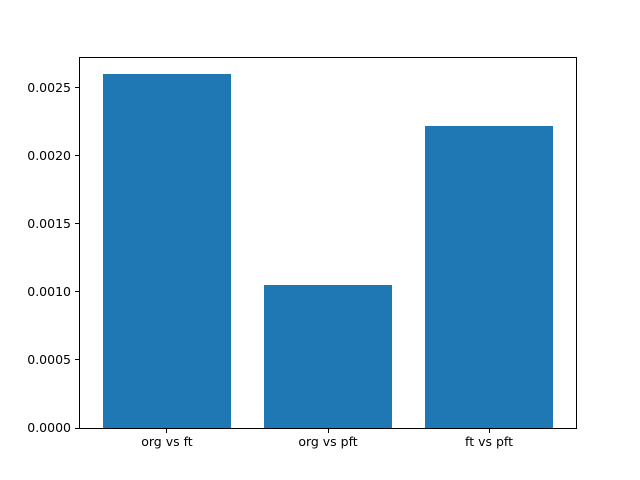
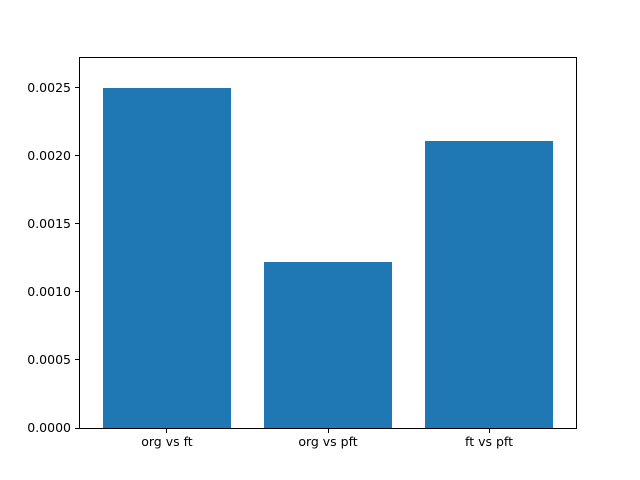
org vs ft: 0.00260 -> 0.00250
org vs pft: 0.00105 -> 0.00122
ft vs pft: 0.00222 -> 0.00211
